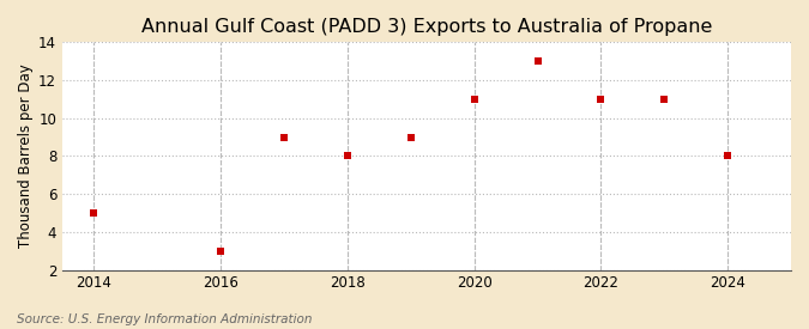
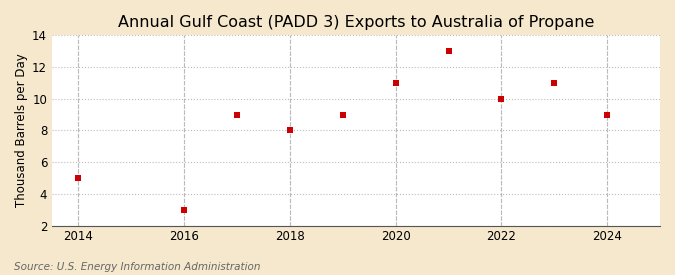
2022: 11 -> 10
2024: 8 -> 9
